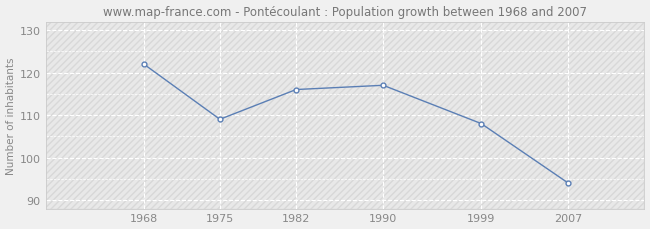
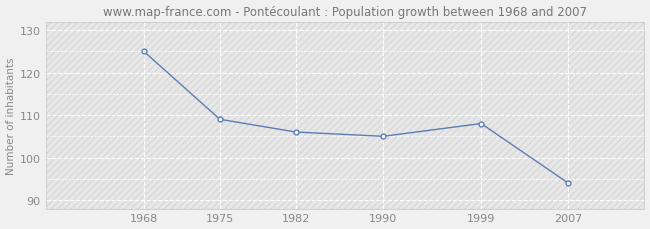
1968: 122 -> 125
1982: 116 -> 106
1990: 117 -> 105
